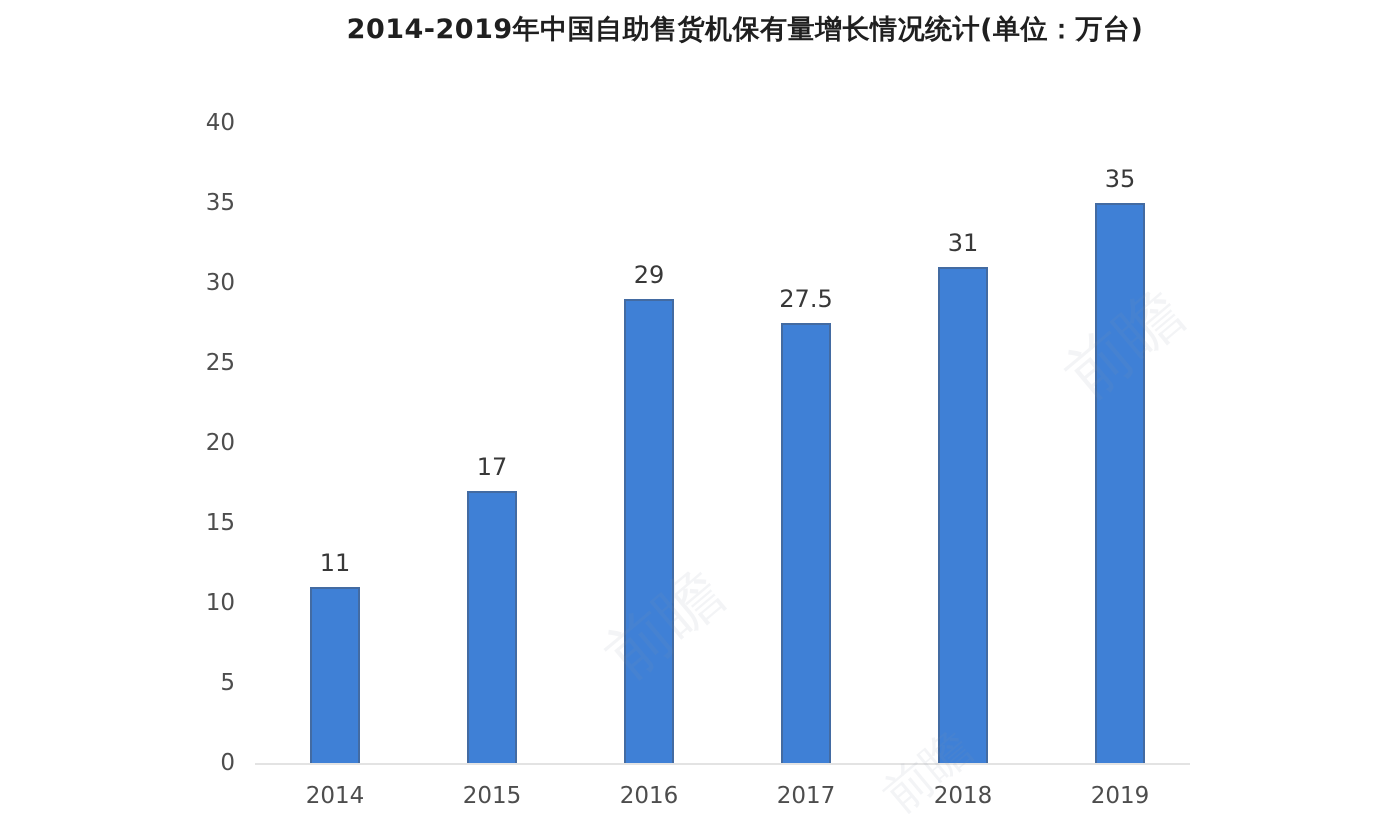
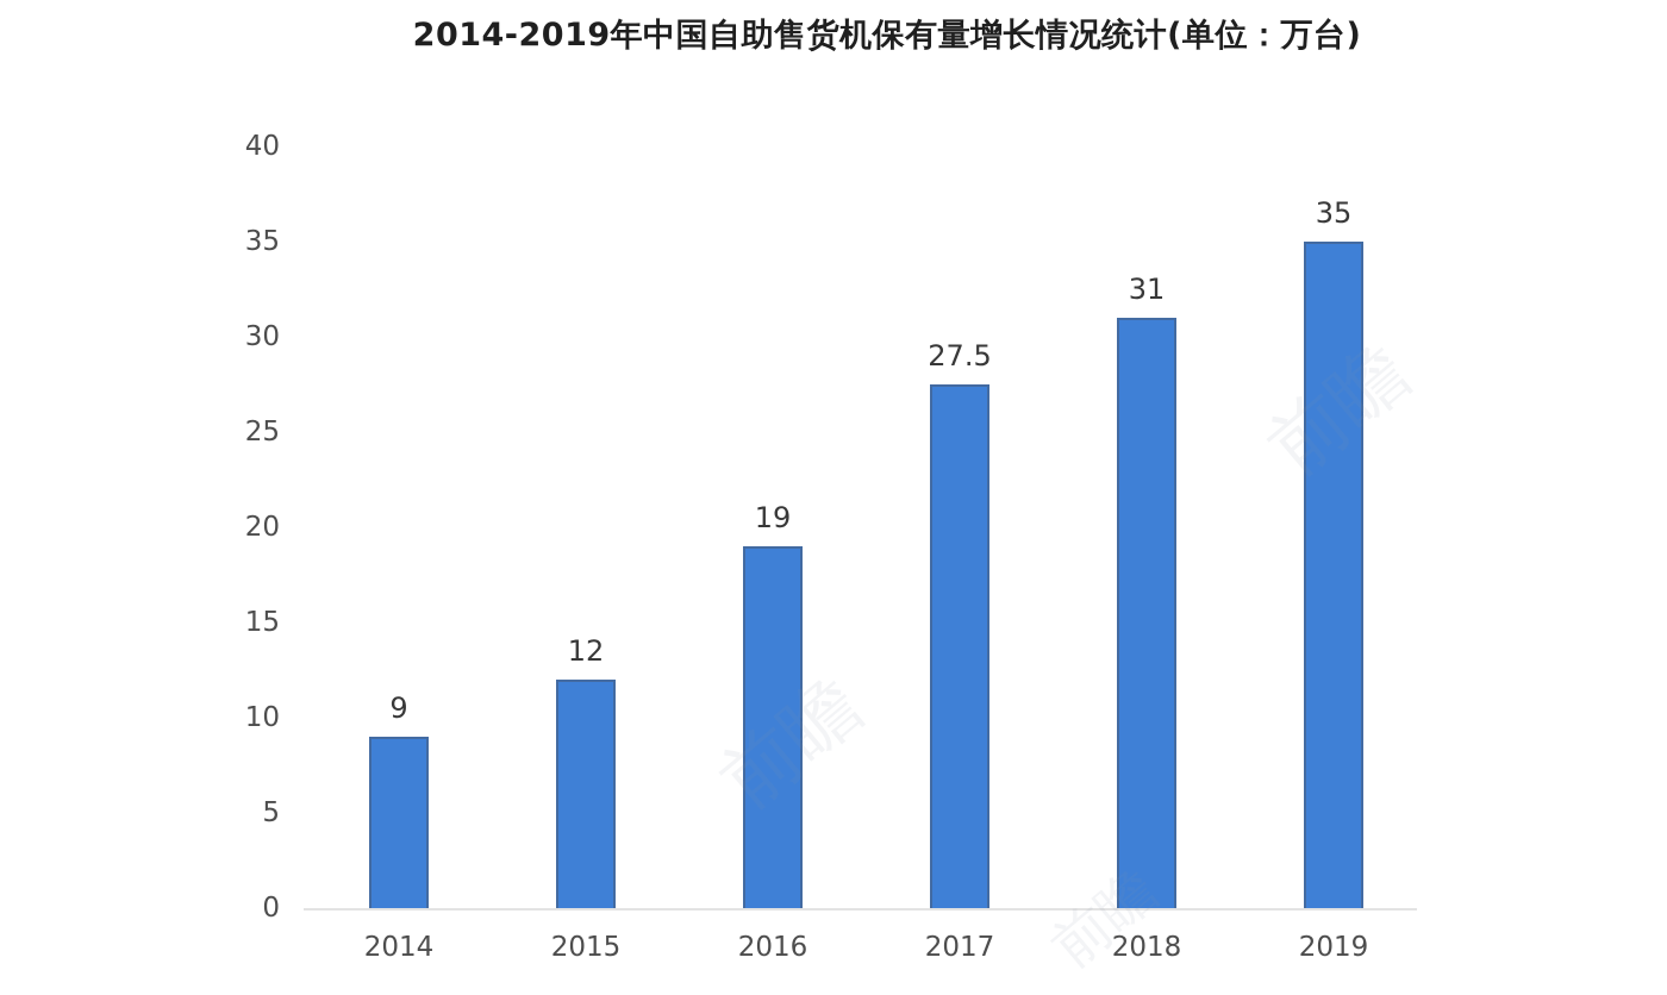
2014: 11 -> 9
2015: 17 -> 12
2016: 29 -> 19
